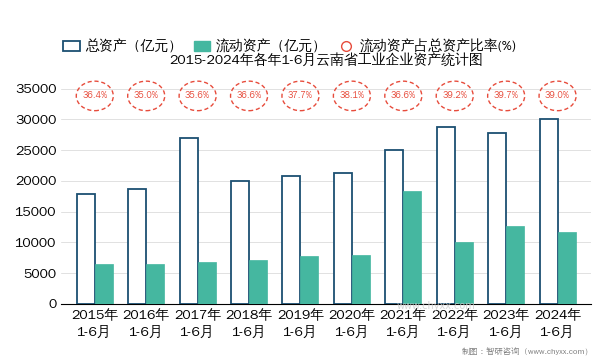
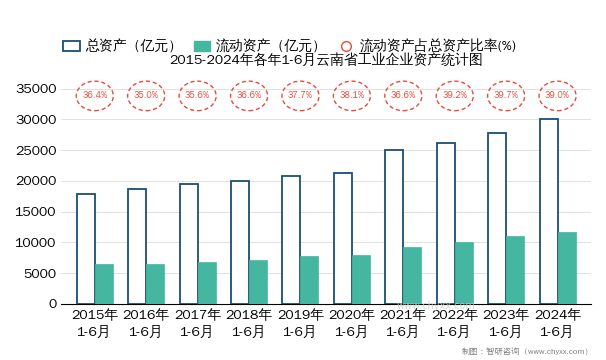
总资产（亿元）/2017年 1-6月: 27000 -> 19500
流动资产（亿元）/2021年 1-6月: 18400 -> 9200
总资产（亿元）/2022年 1-6月: 28800 -> 26100
流动资产（亿元）/2023年 1-6月: 12600 -> 11000
